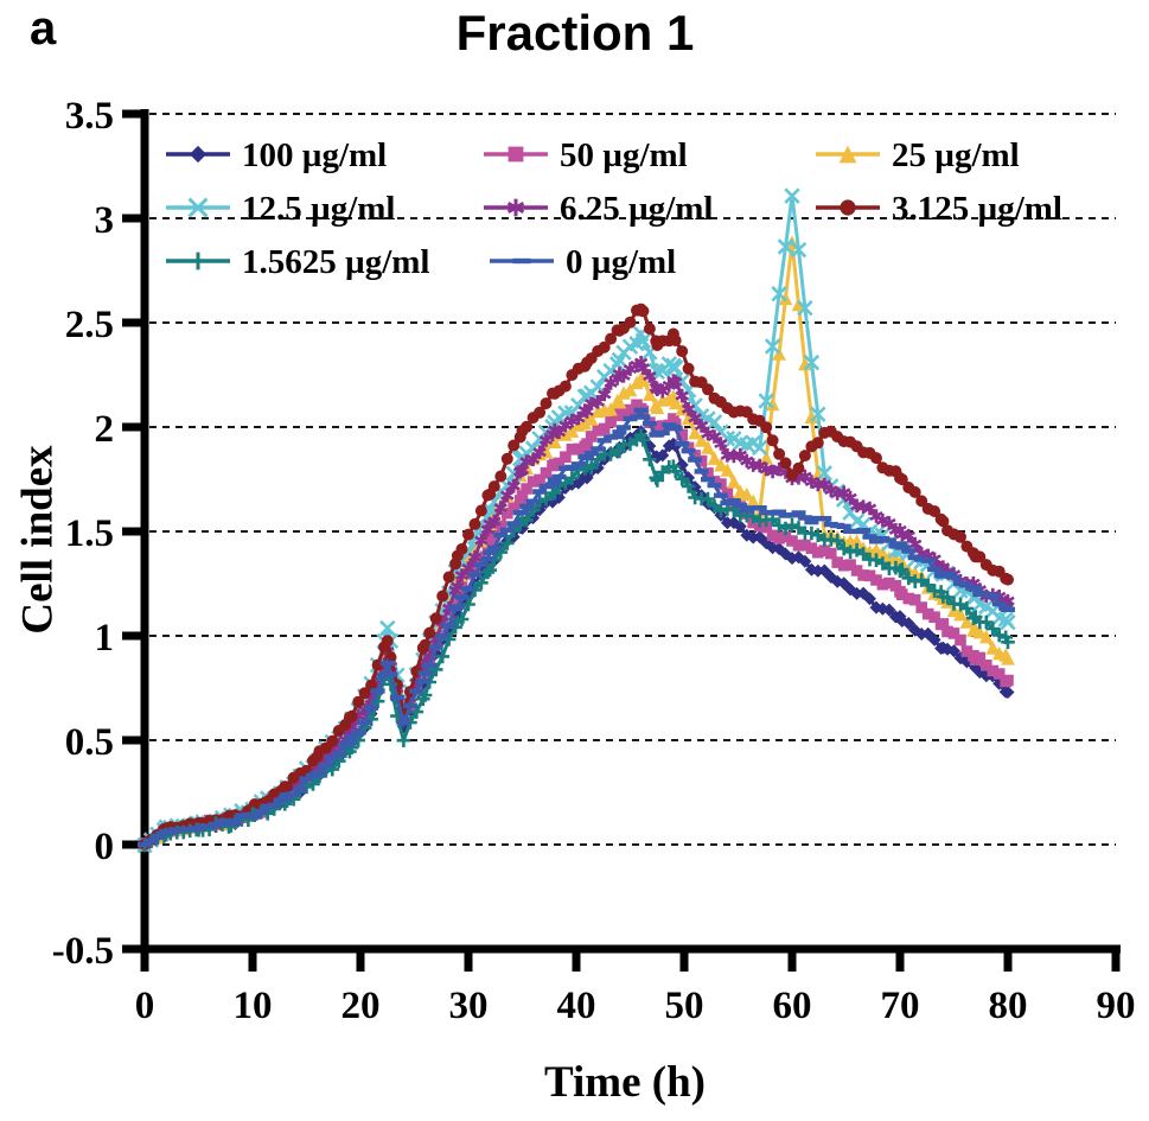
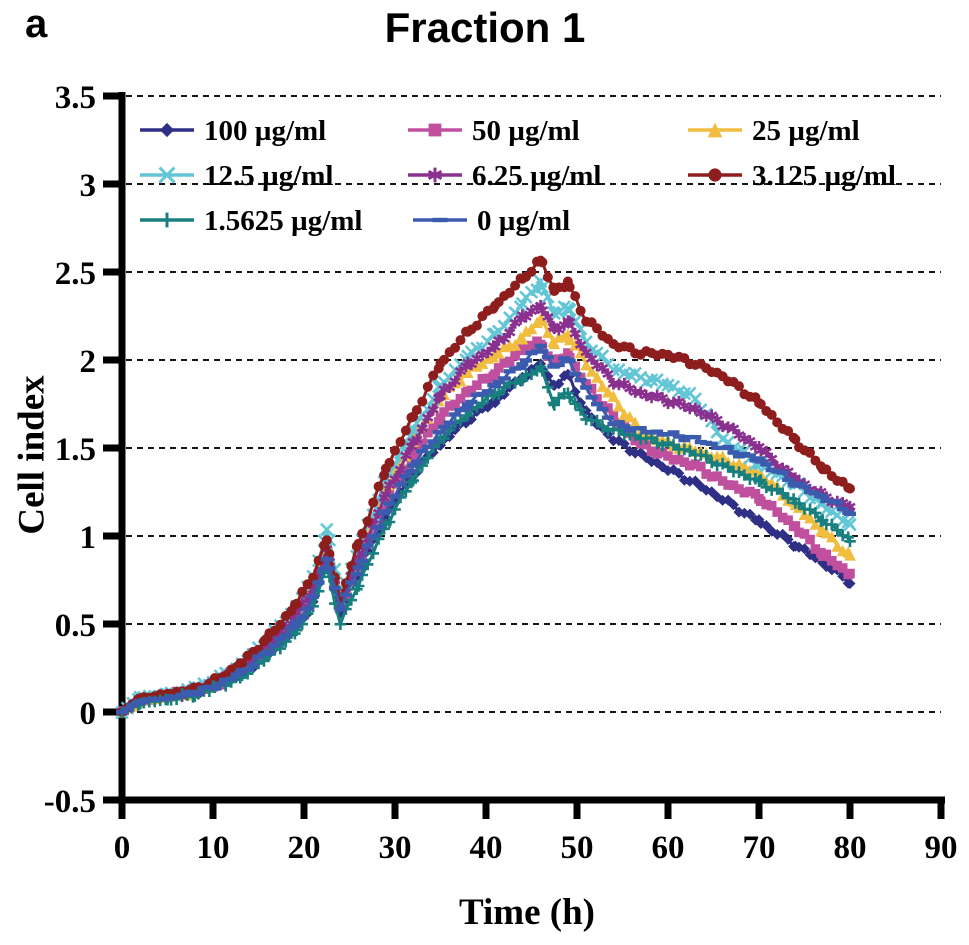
25 µg/ml/60: 2.87 -> 1.53
12.5 µg/ml/60: 3.11 -> 1.86
3.125 µg/ml/60: 1.77 -> 2.03
